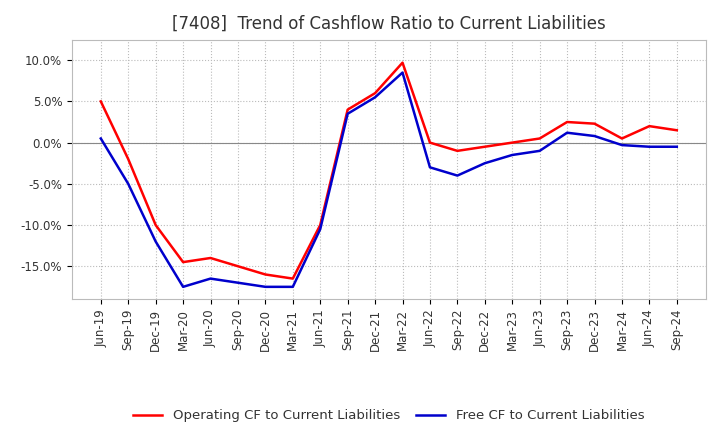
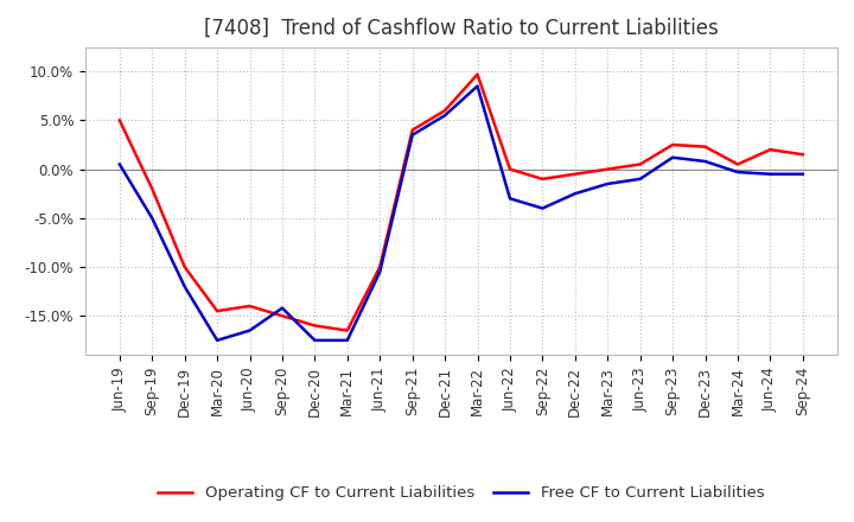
Free CF to Current Liabilities/Sep-20: -17.0% -> -14.2%
